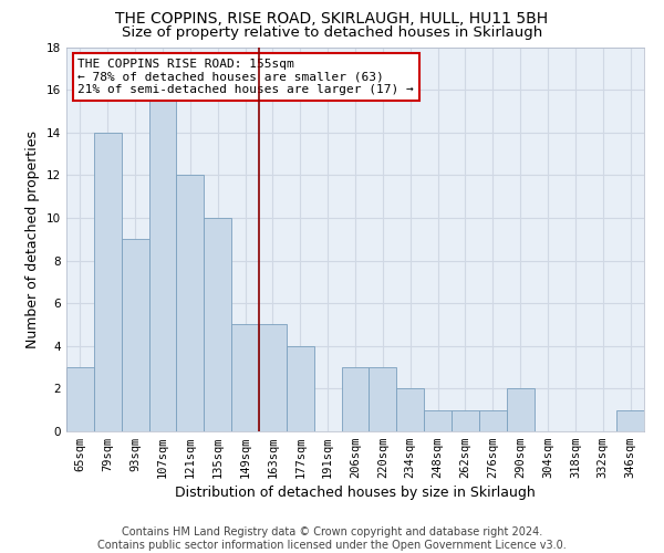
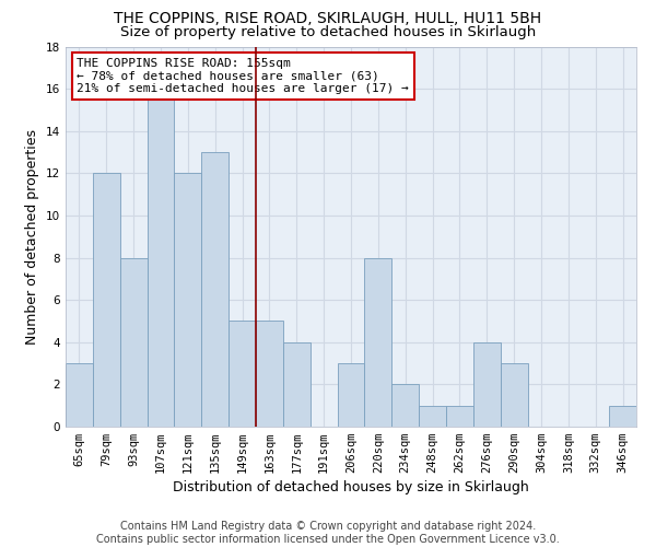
79sqm: 14 -> 12
93sqm: 9 -> 8
135sqm: 10 -> 13
220sqm: 3 -> 8
276sqm: 1 -> 4
290sqm: 2 -> 3
